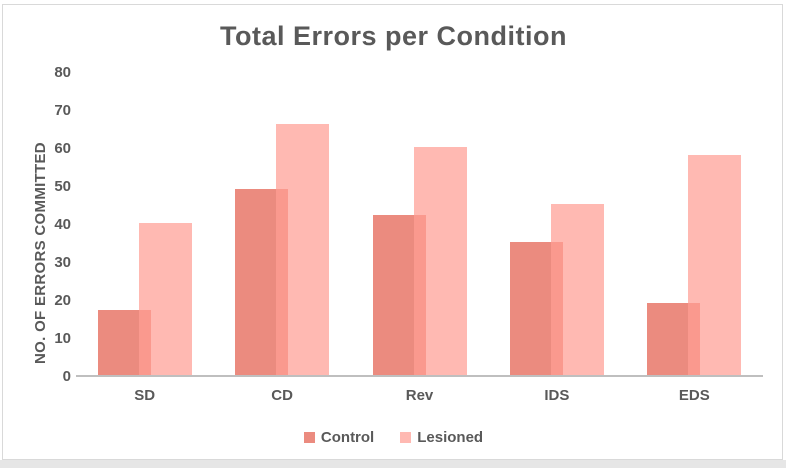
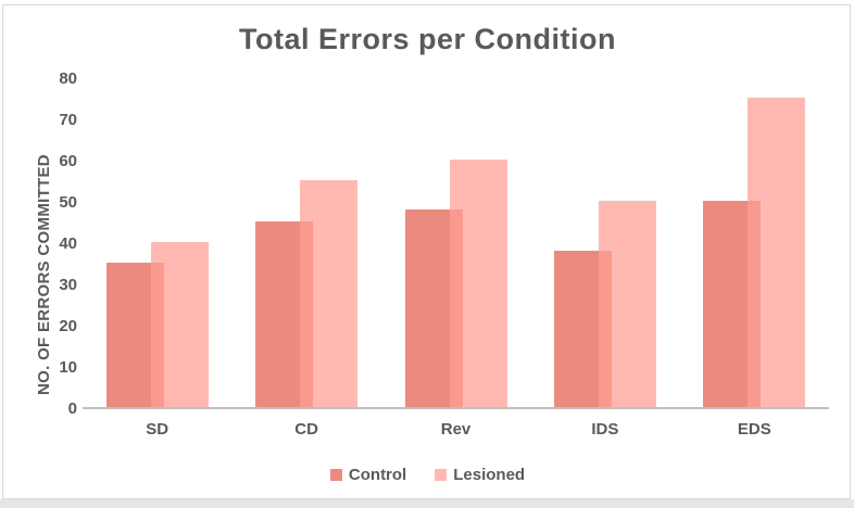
Control/SD: 17 -> 35
Control/CD: 49 -> 45
Lesioned/CD: 66 -> 55
Control/Rev: 42 -> 48
Control/IDS: 35 -> 38
Lesioned/IDS: 45 -> 50
Control/EDS: 19 -> 50
Lesioned/EDS: 58 -> 75
